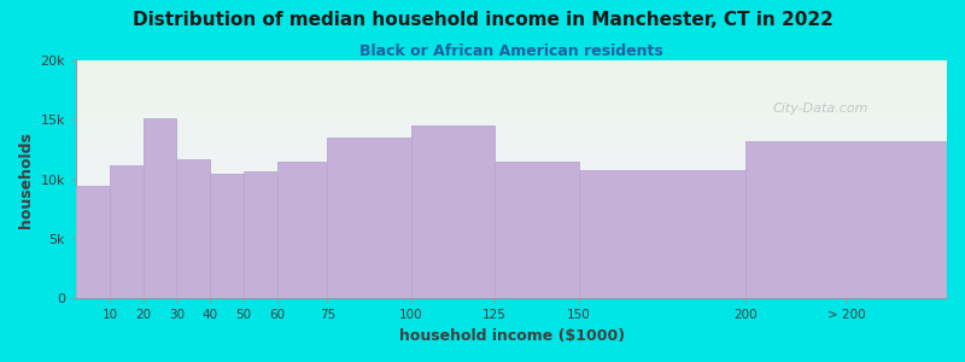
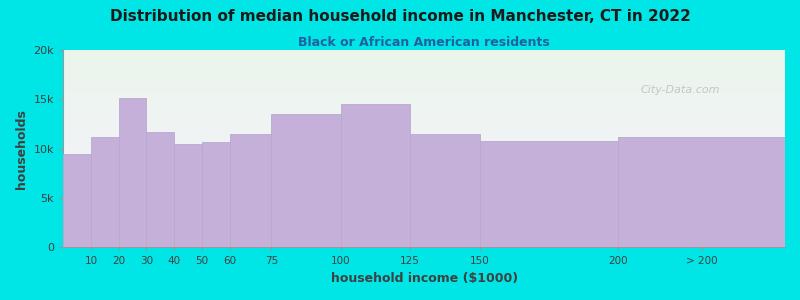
> 200: 13.2k -> 11.2k
